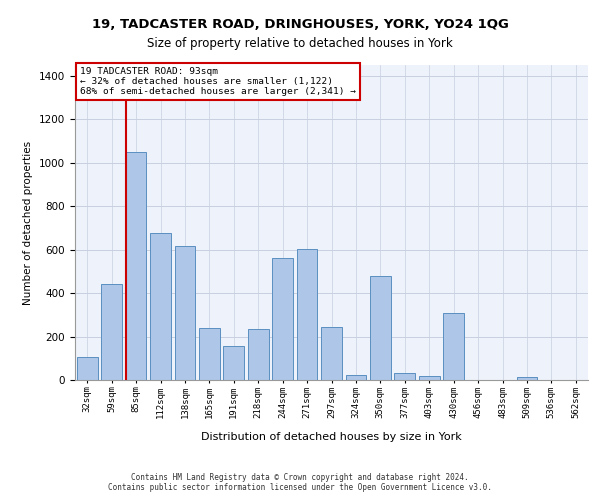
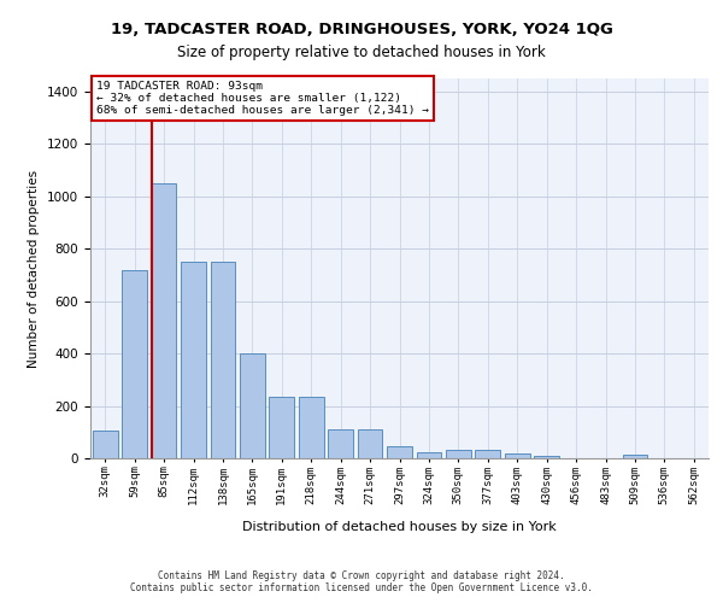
59sqm: 440 -> 720
112sqm: 675 -> 750
138sqm: 615 -> 750
165sqm: 240 -> 400
191sqm: 155 -> 235
244sqm: 560 -> 110
271sqm: 605 -> 110
297sqm: 245 -> 45
350sqm: 480 -> 30
430sqm: 310 -> 10
